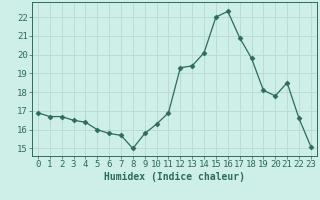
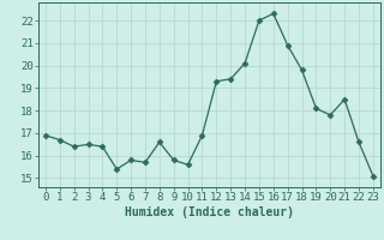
2: 16.7 -> 16.4
5: 16.0 -> 15.4
8: 15.0 -> 16.6
10: 16.3 -> 15.6
